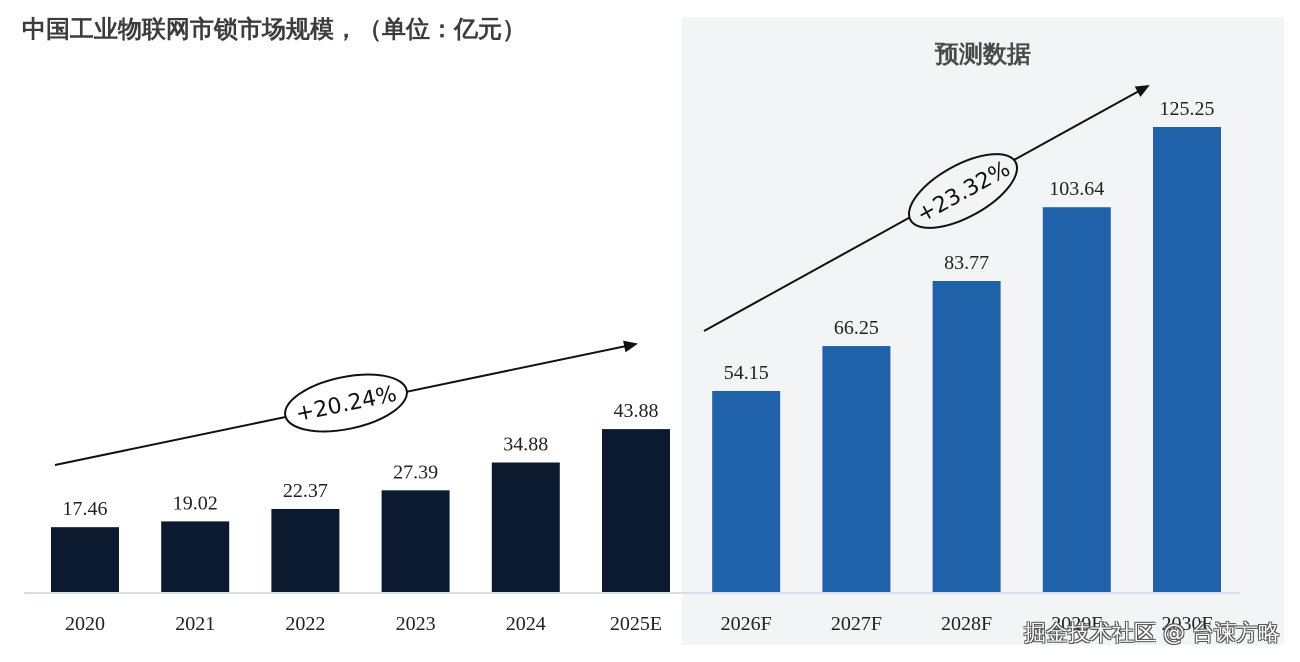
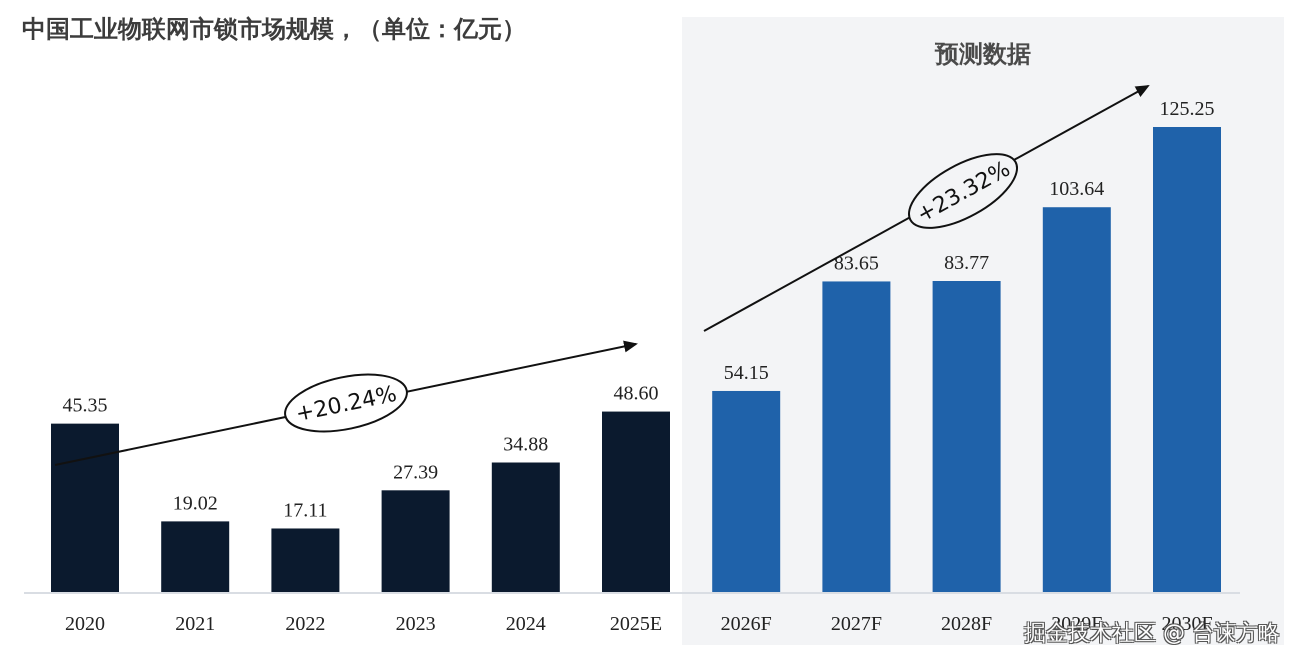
2020: 17.46 -> 45.35
2022: 22.37 -> 17.11
2025E: 43.88 -> 48.60
2027F: 66.25 -> 83.65
